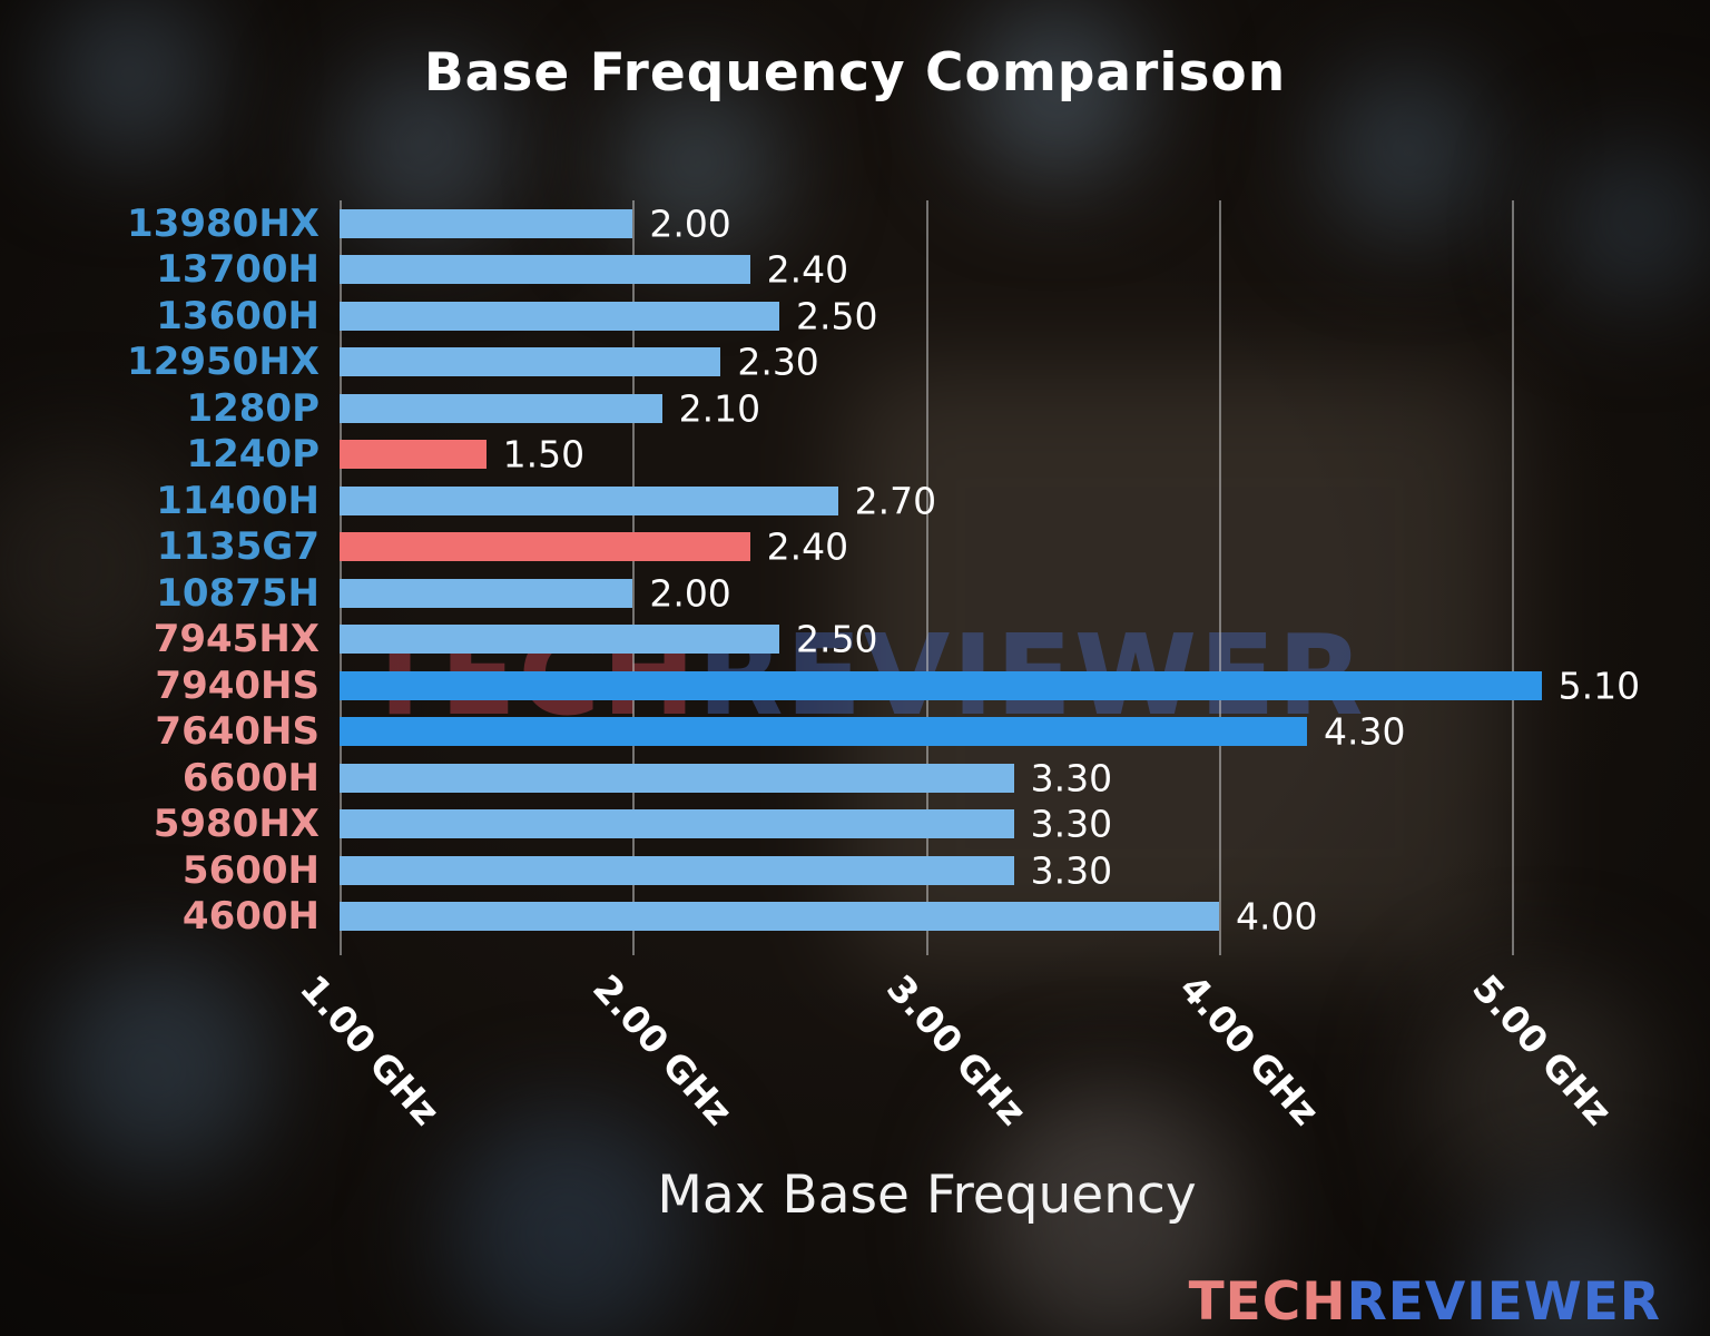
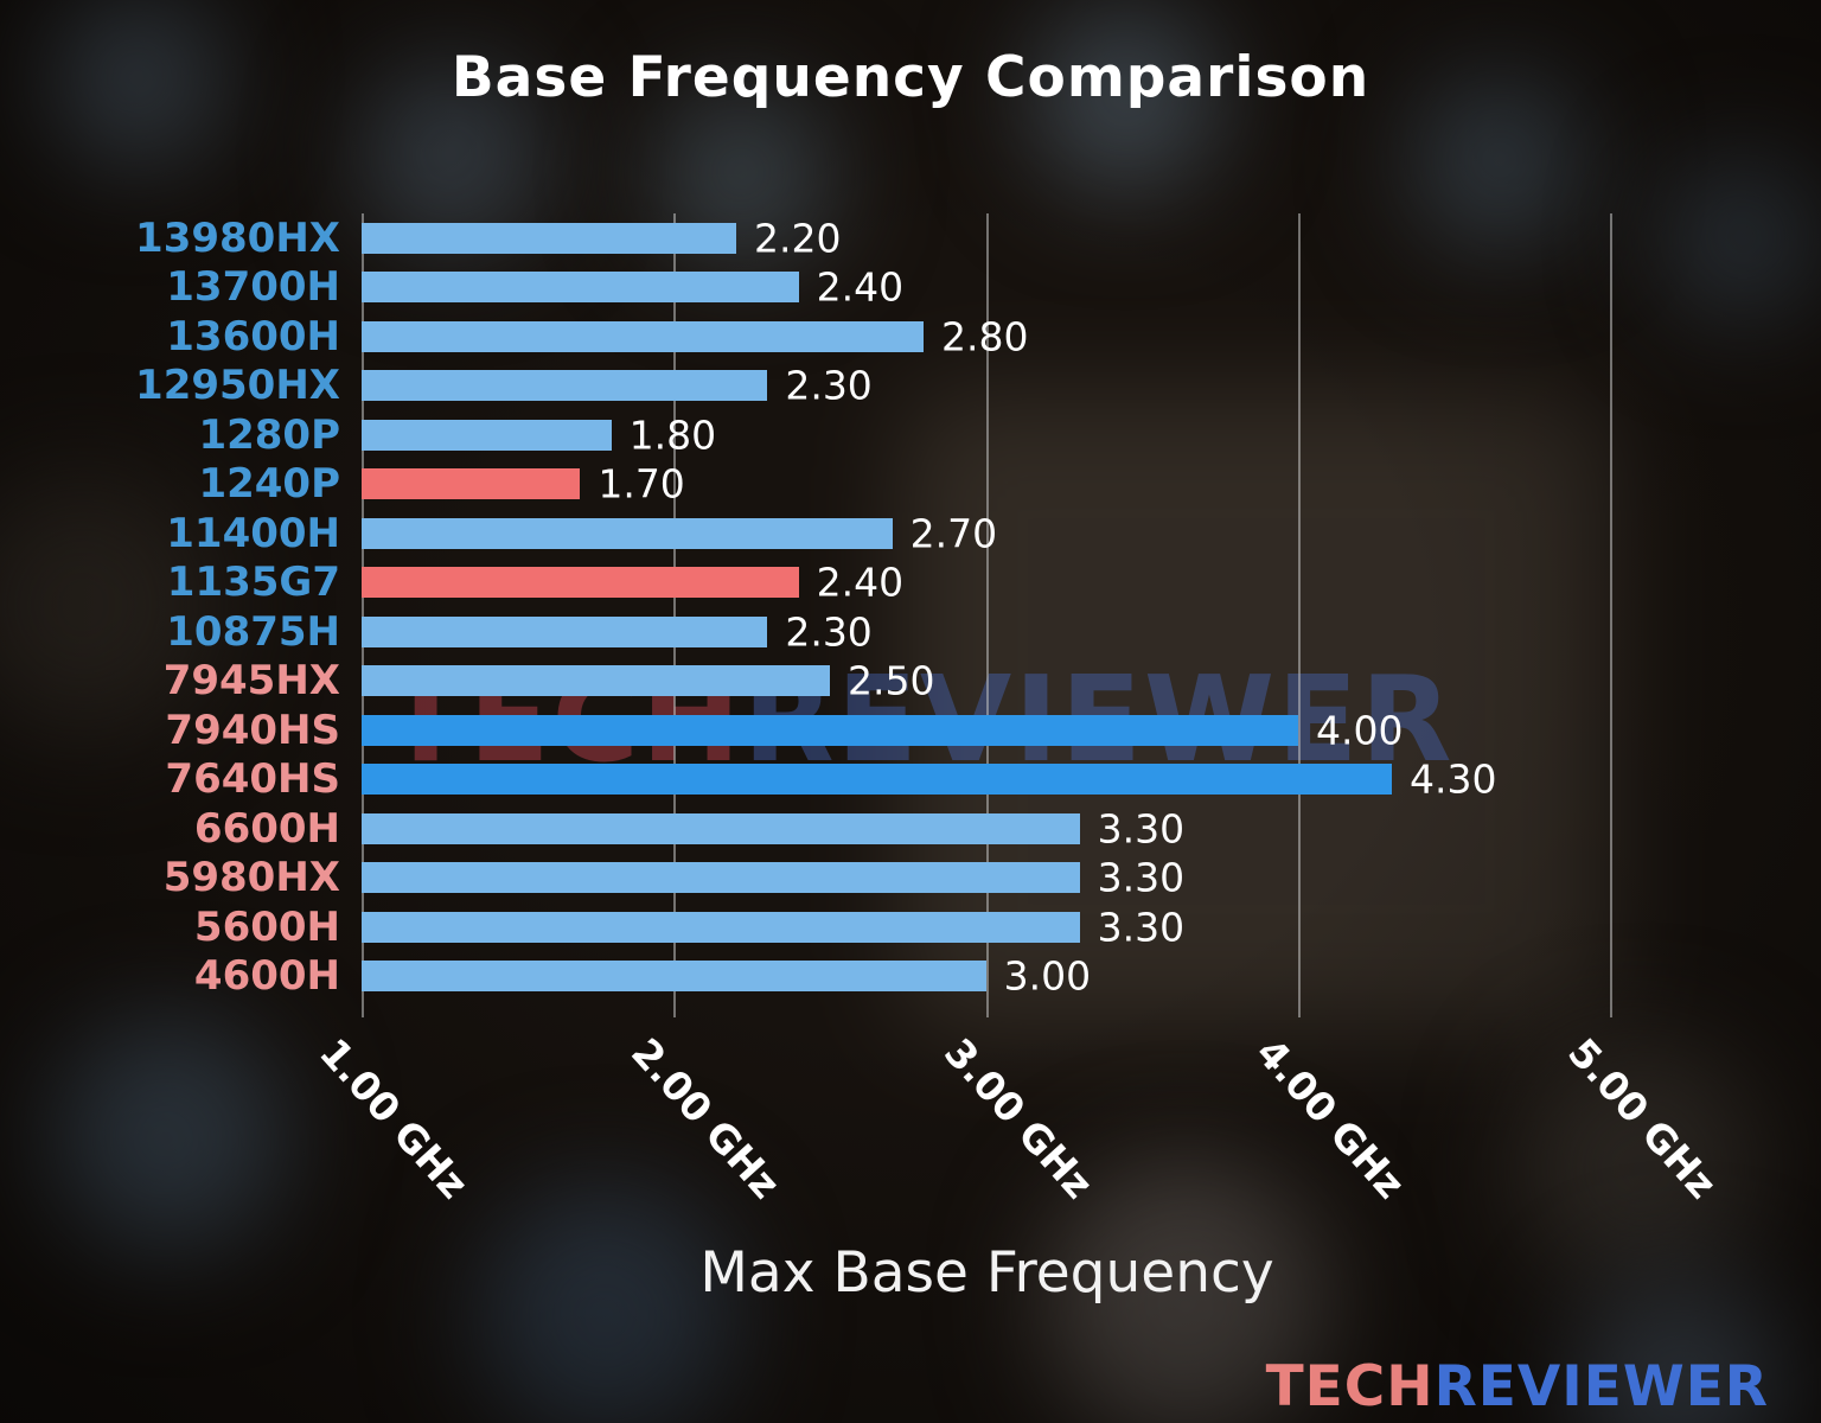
13980HX: 2.00 -> 2.20
13600H: 2.50 -> 2.80
1280P: 2.10 -> 1.80
1240P: 1.50 -> 1.70
10875H: 2.00 -> 2.30
7940HS: 5.10 -> 4.00
4600H: 4.00 -> 3.00
